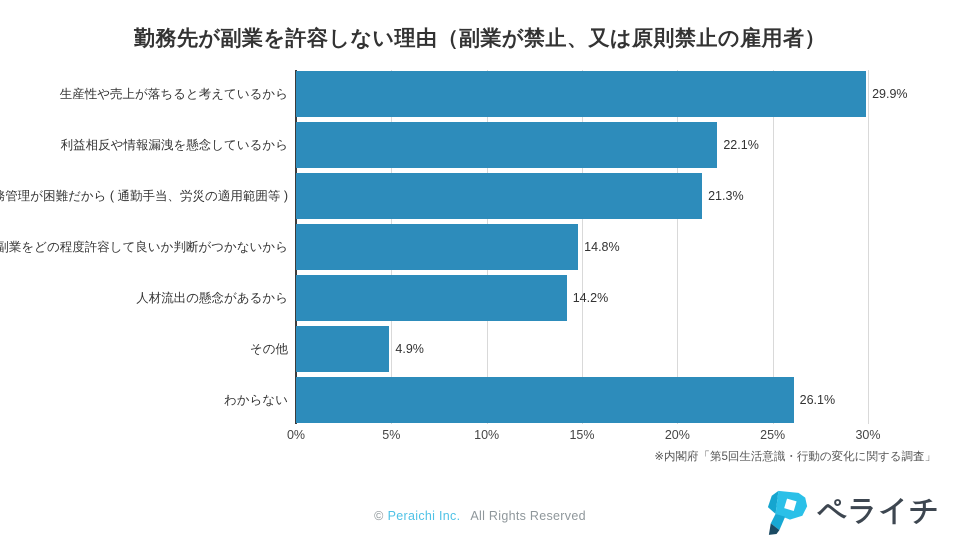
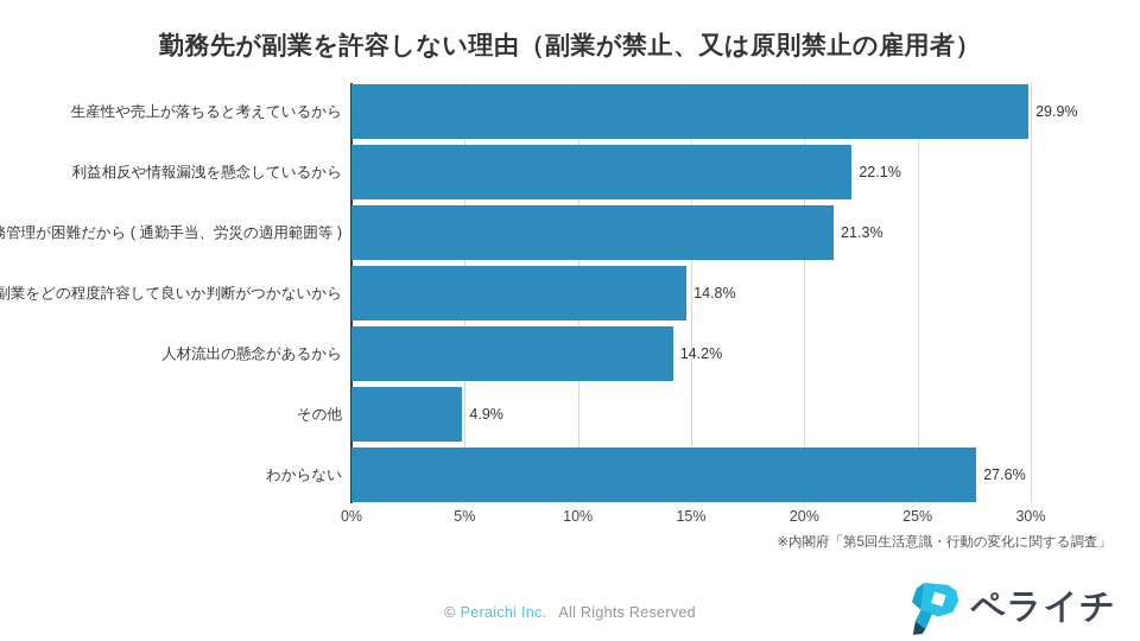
わからない: 26.1% -> 27.6%
